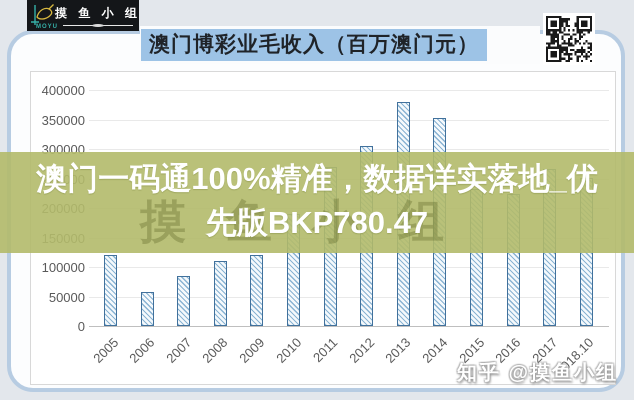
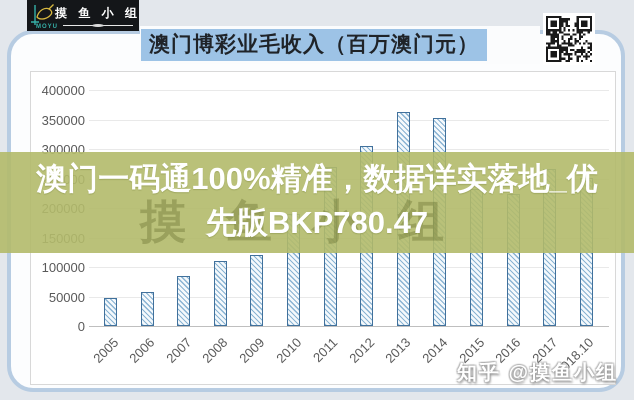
2005: 120000 -> 50000
2013: 380000 -> 360000
